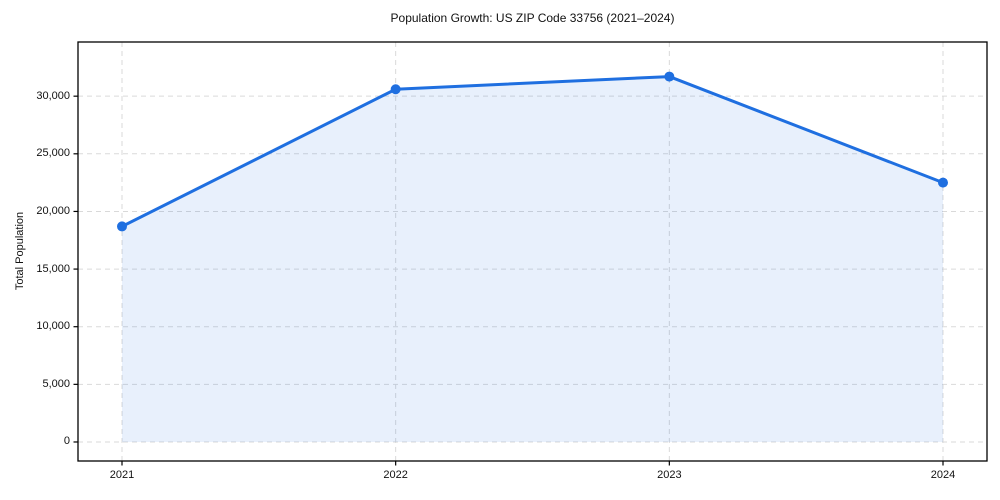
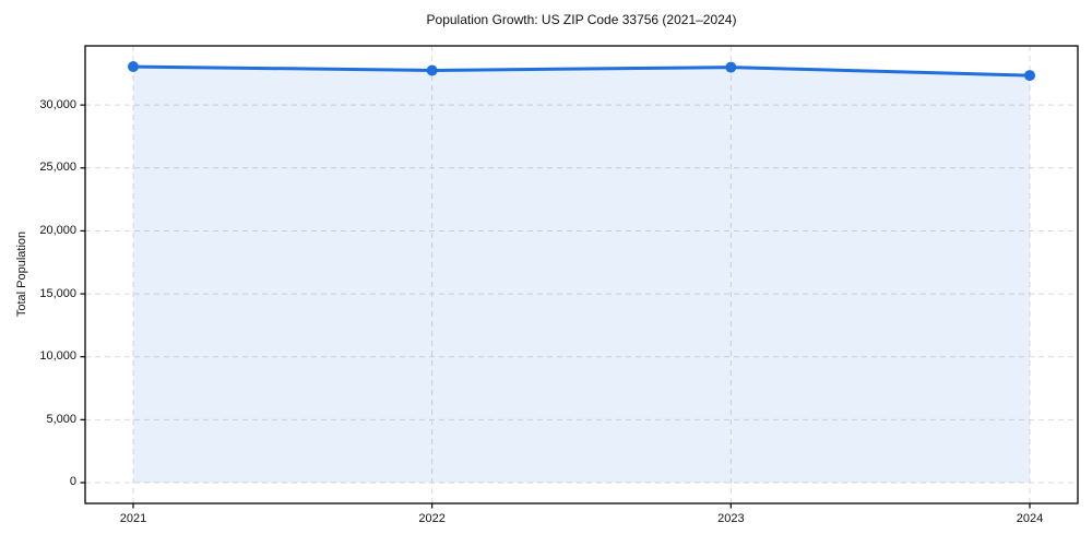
2021: 18700 -> 33000
2022: 30600 -> 32800
2023: 31700 -> 33000
2024: 22500 -> 32400
